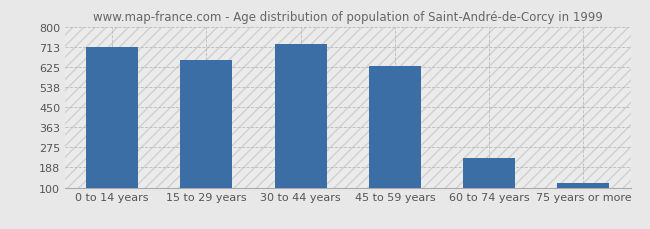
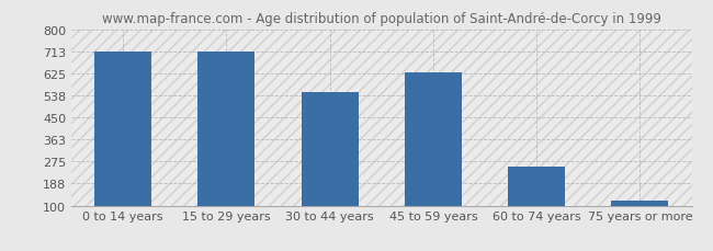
15 to 29 years: 655 -> 710
30 to 44 years: 725 -> 550
60 to 74 years: 228 -> 255
